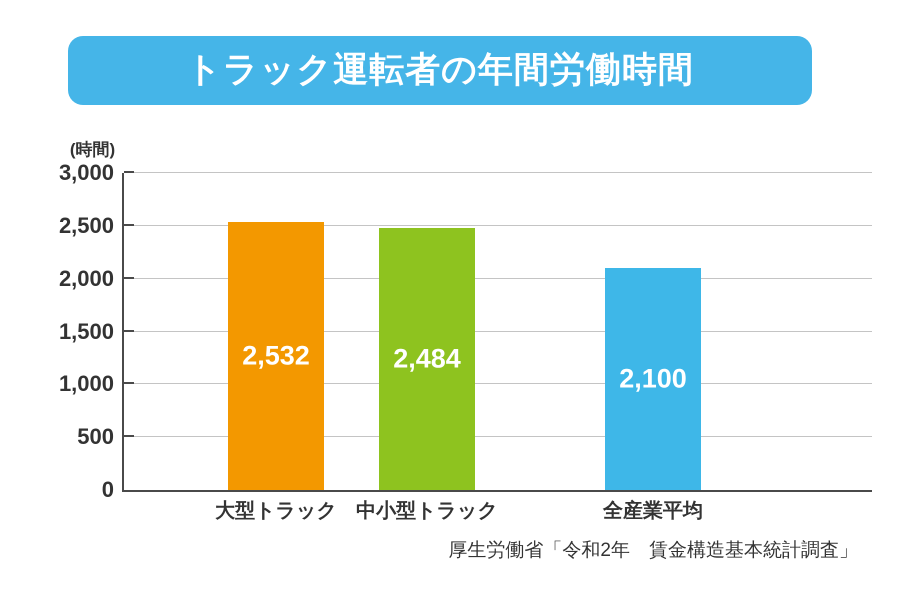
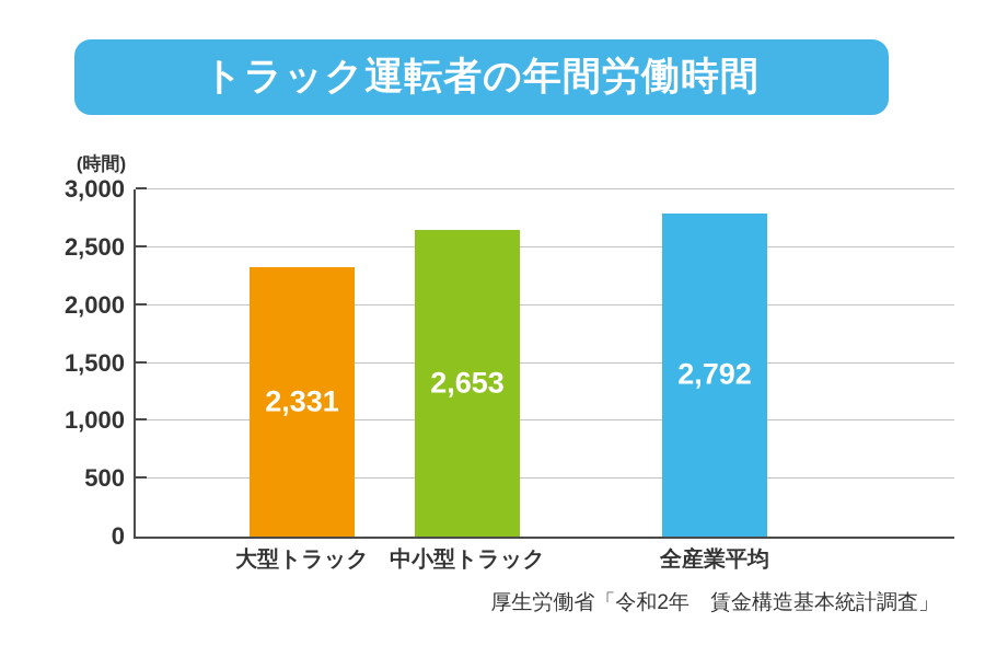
大型トラック: 2,532 -> 2,331
中小型トラック: 2,484 -> 2,653
全産業平均: 2,100 -> 2,792
